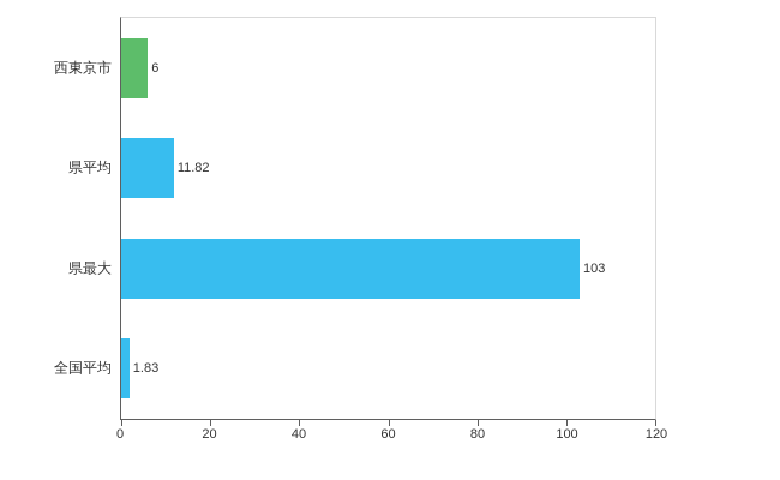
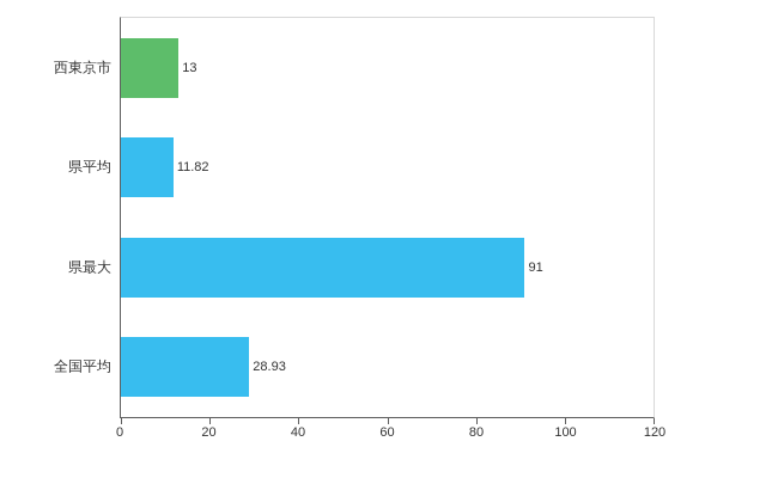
西東京市: 6 -> 13
県最大: 103 -> 91
全国平均: 1.83 -> 28.93
